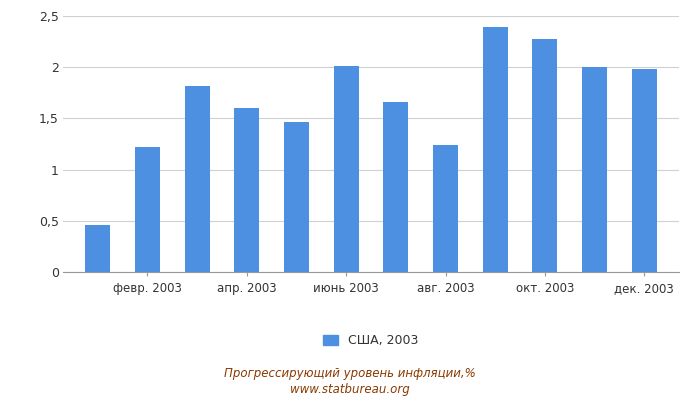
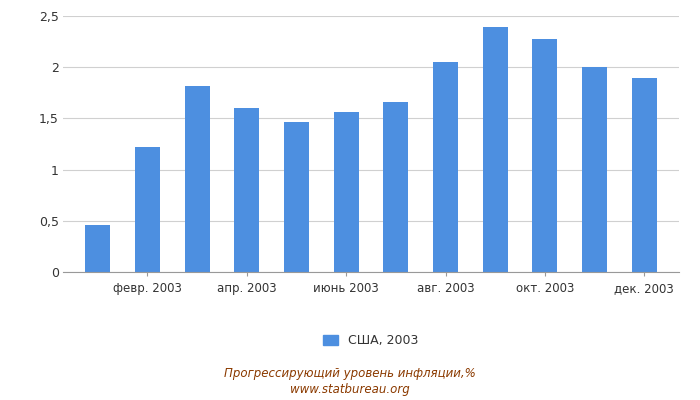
июнь 2003: 2,01 -> 1,56
авг. 2003: 1,24 -> 2,05
дек. 2003: 1,98 -> 1,89
